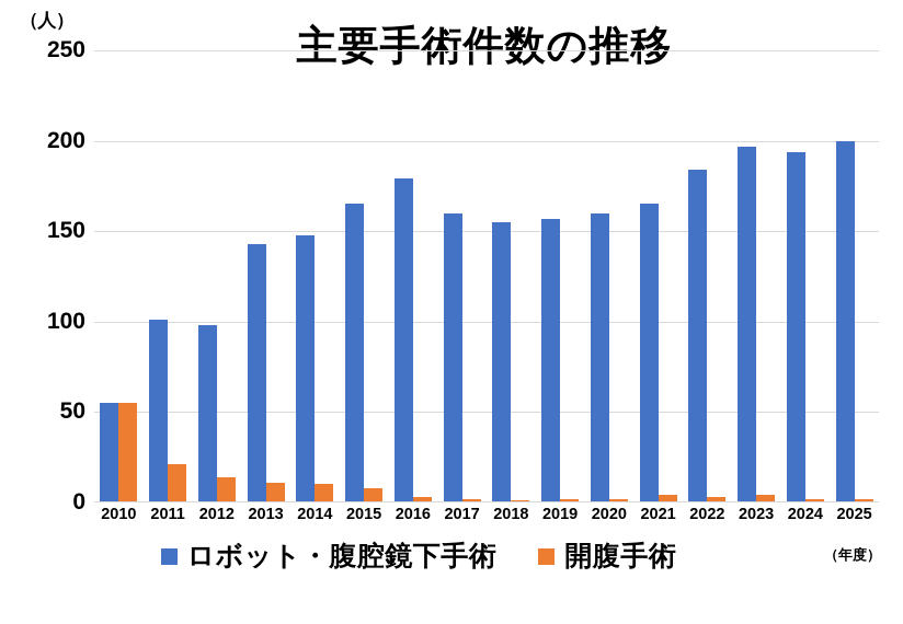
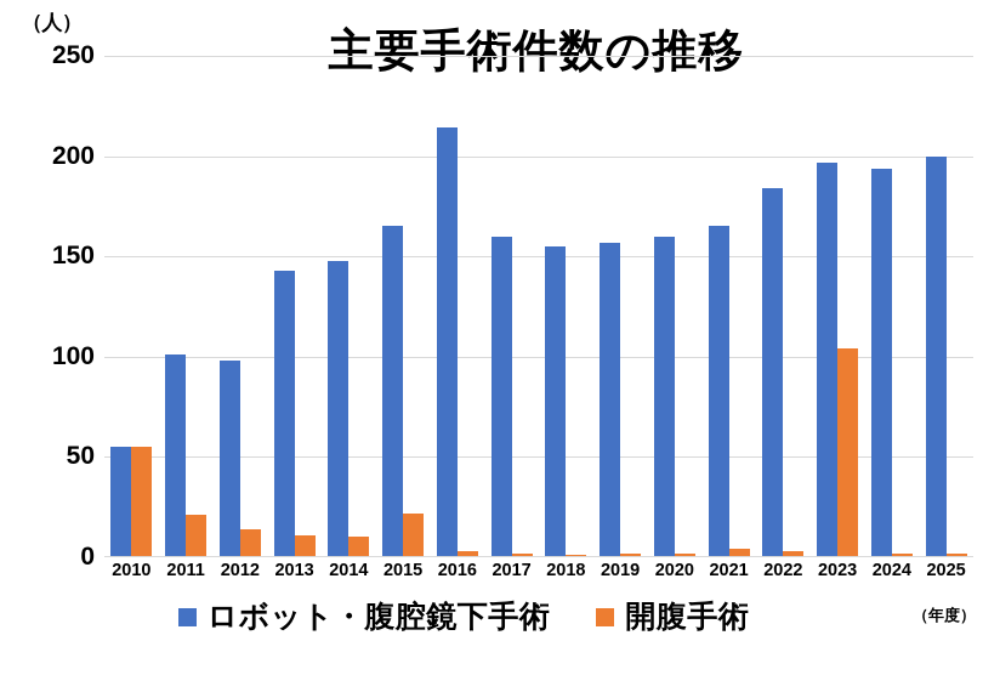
開腹手術/2015: 8 -> 22
ロボット・腹腔鏡下手術/2016: 179 -> 214
開腹手術/2023: 4 -> 104
